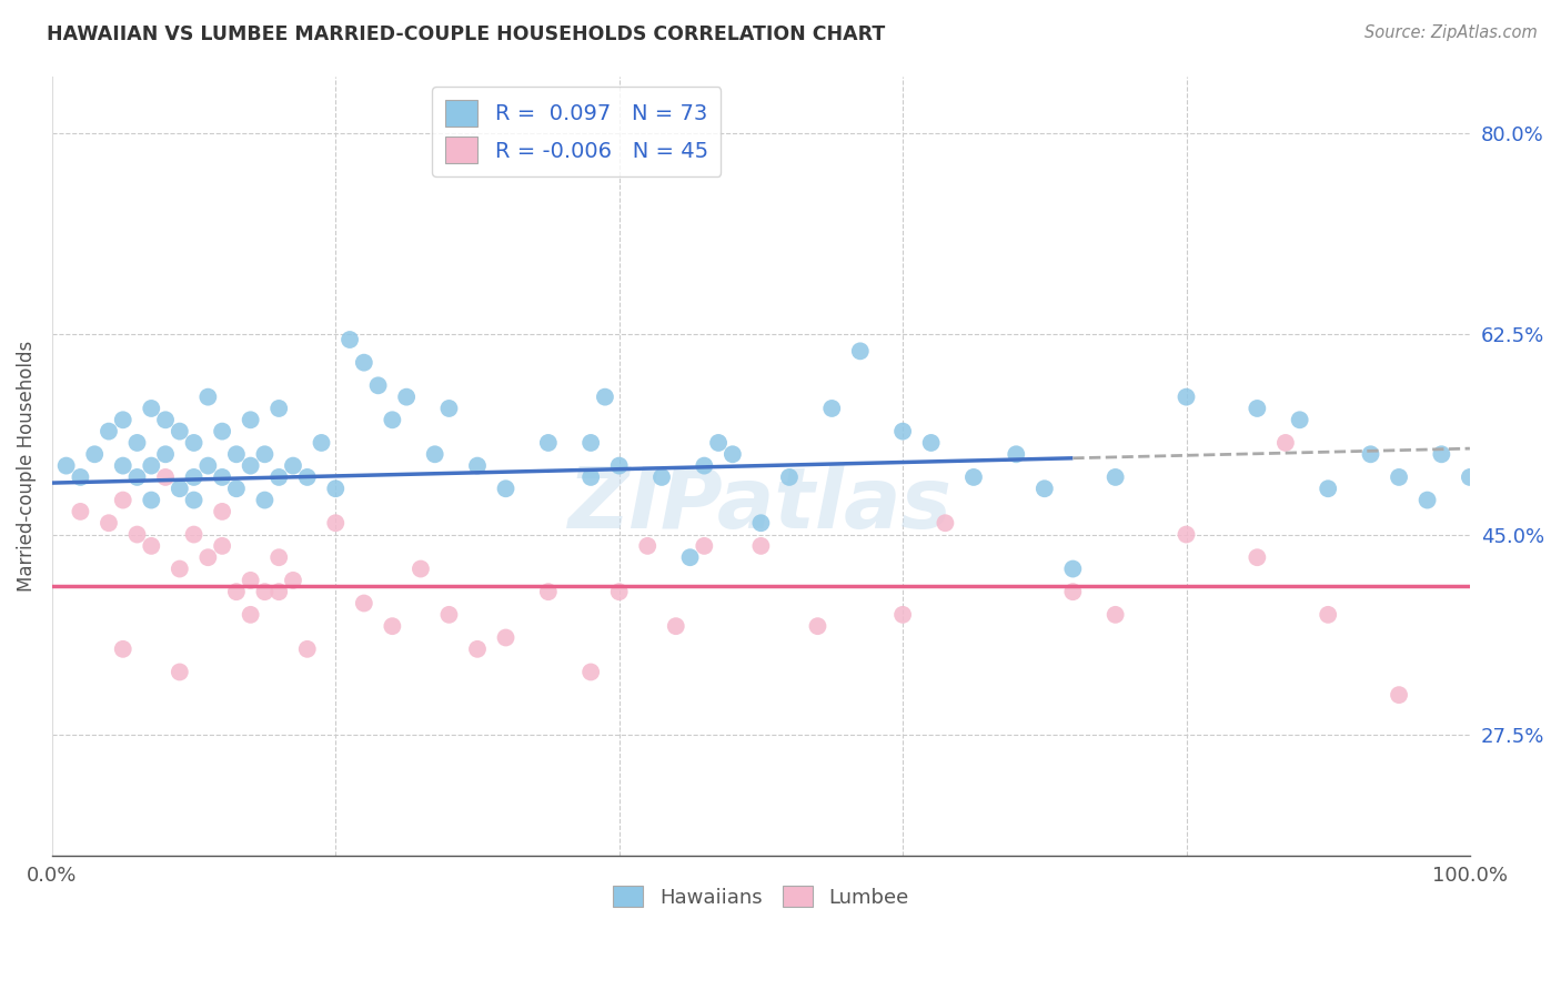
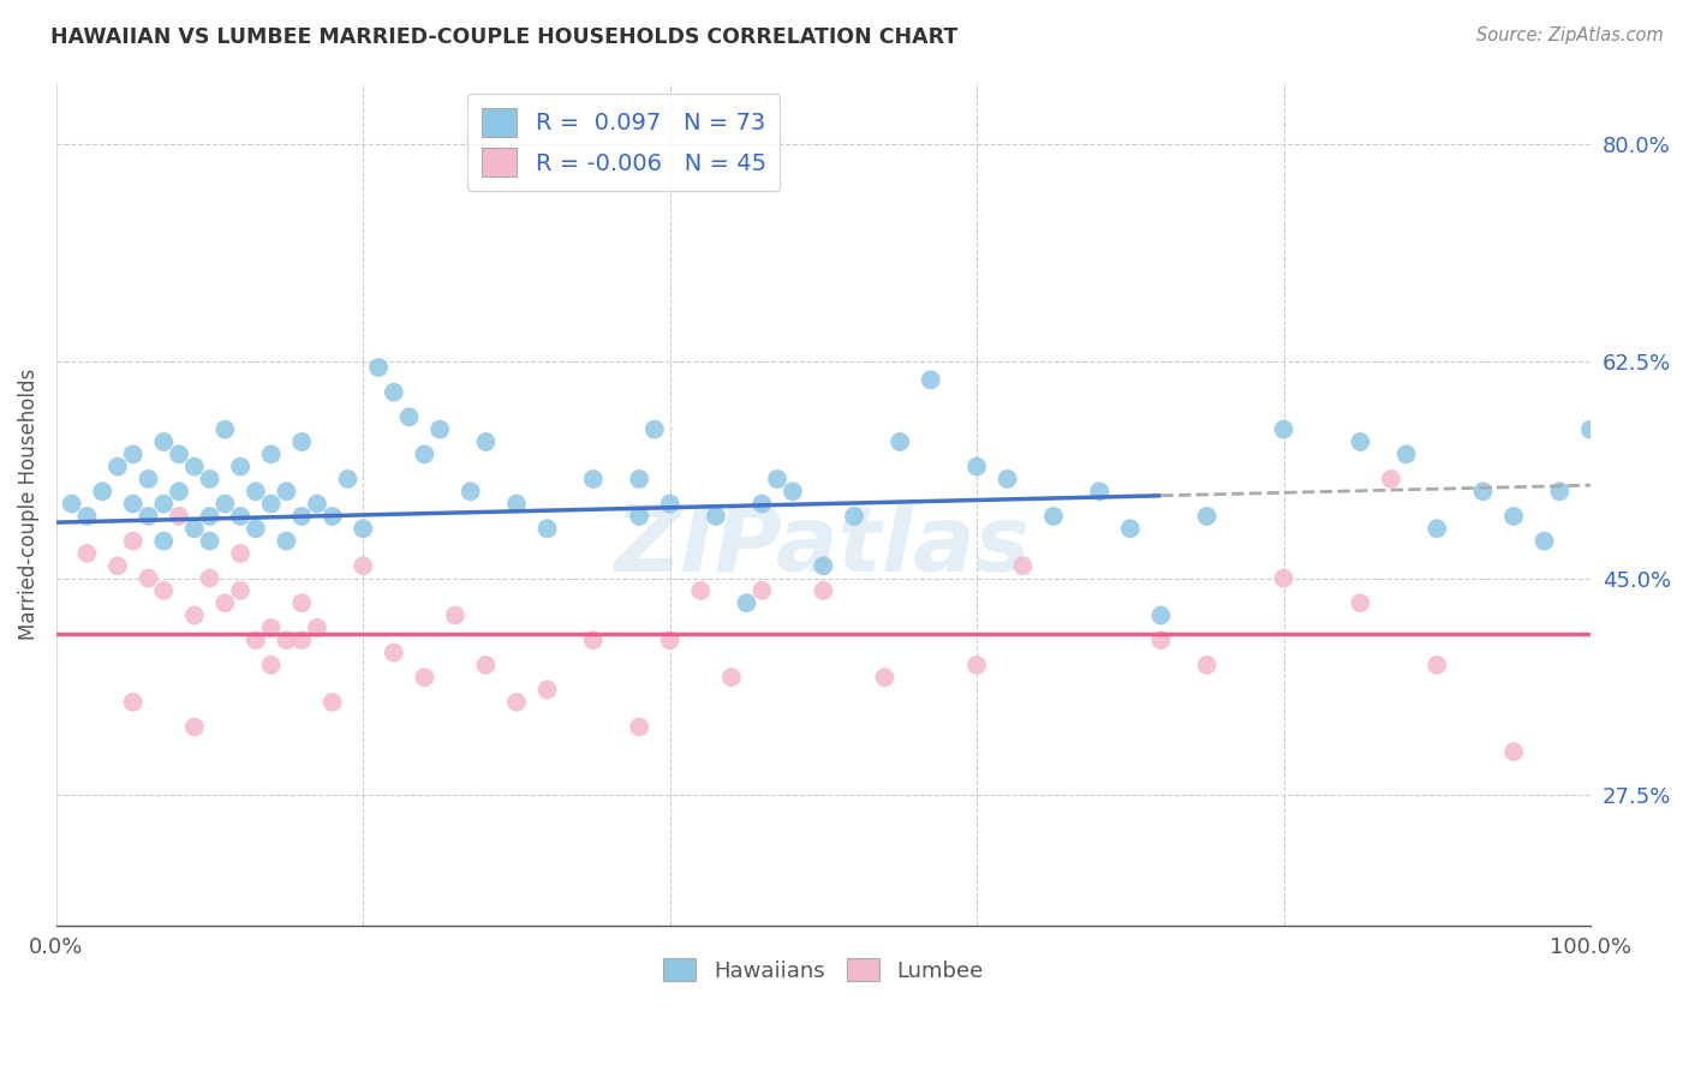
Hawaiians/100.0%: 50% -> 57%
